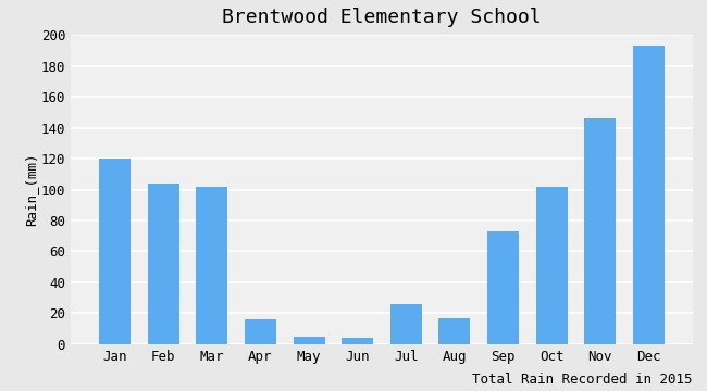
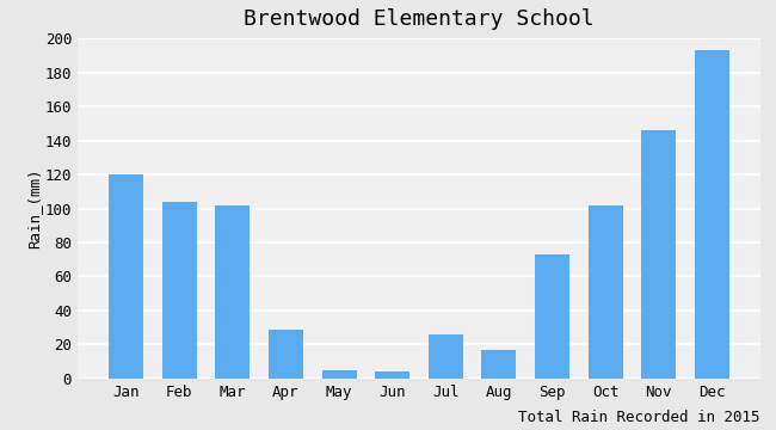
Apr: 16 -> 29
